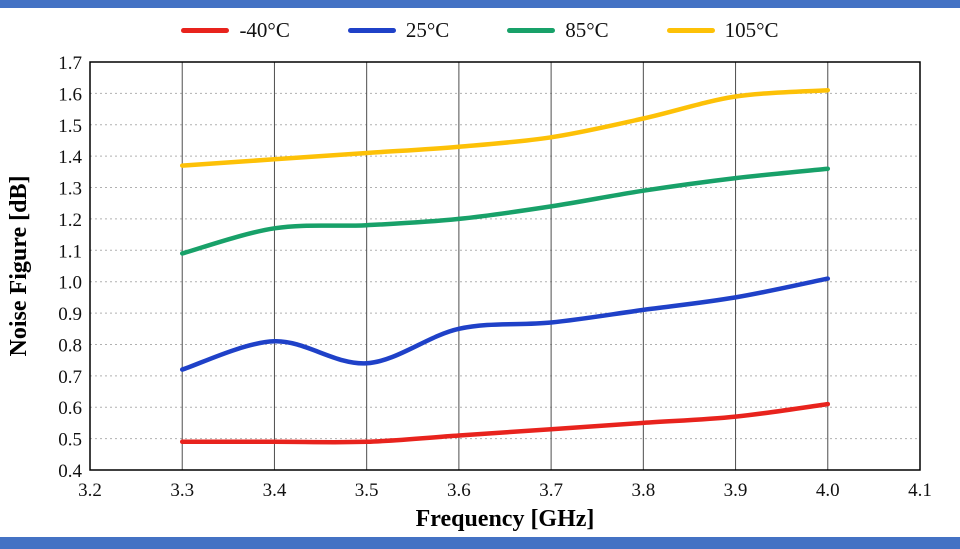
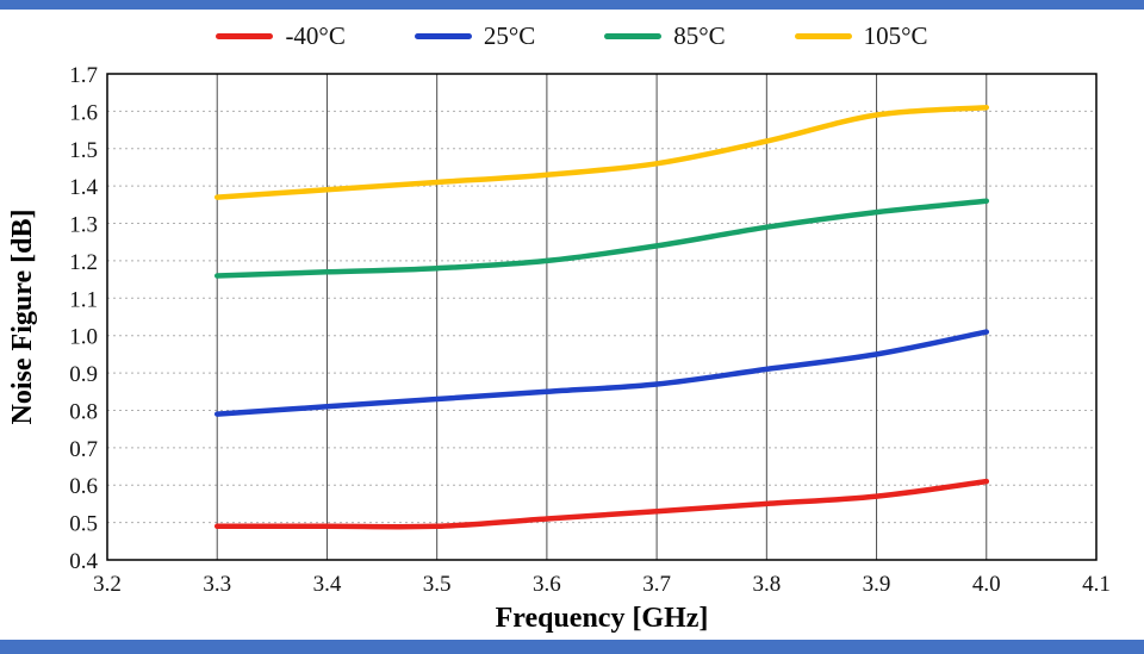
25°C/3.3: 0.72 -> 0.79
85°C/3.3: 1.09 -> 1.16
25°C/3.5: 0.74 -> 0.83
